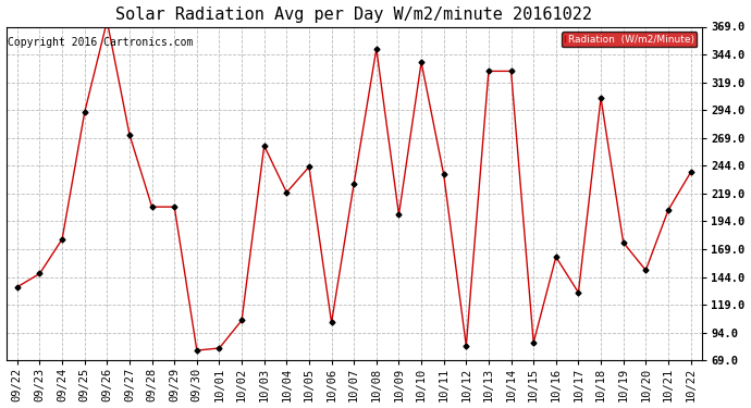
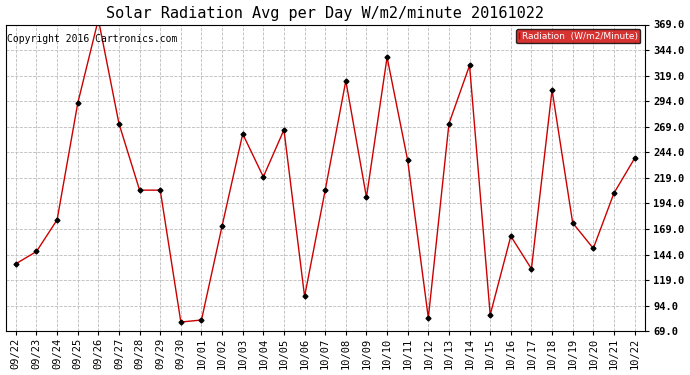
10/02: 105 -> 172
10/05: 243 -> 266
10/07: 228 -> 207
10/08: 349 -> 314
10/13: 329 -> 272
